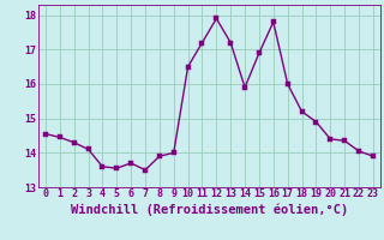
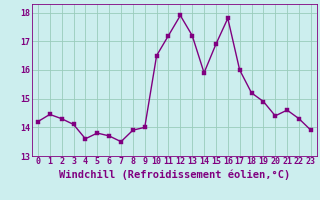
0: 14.55 -> 14.20
5: 13.55 -> 13.80
21: 14.35 -> 14.60
22: 14.05 -> 14.30
